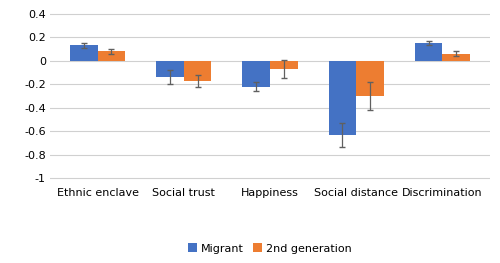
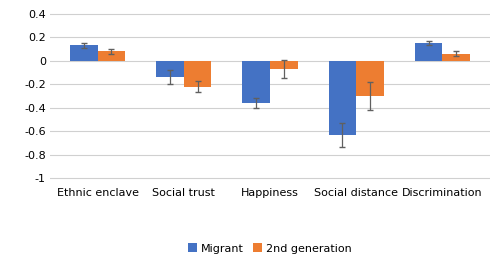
2nd generation/Social trust: -0.17 -> -0.22
Migrant/Happiness: -0.22 -> -0.36
